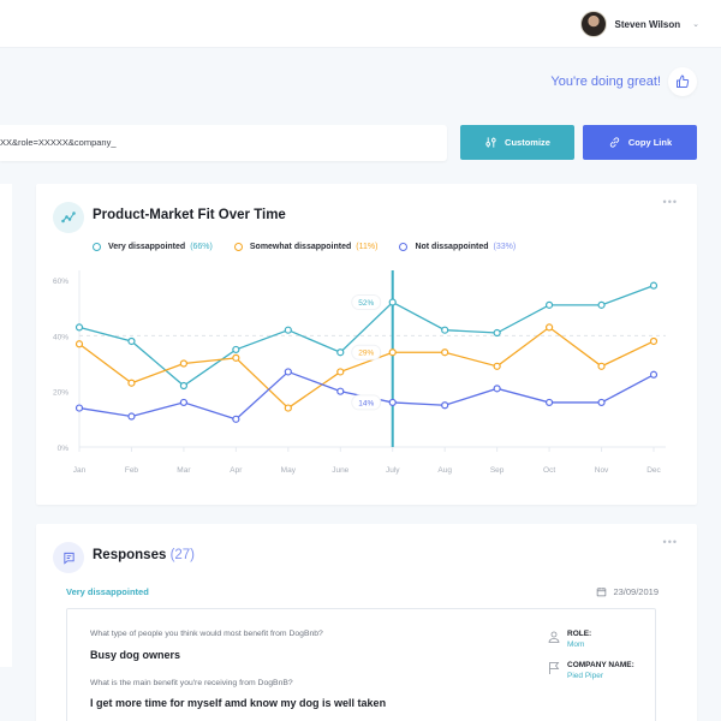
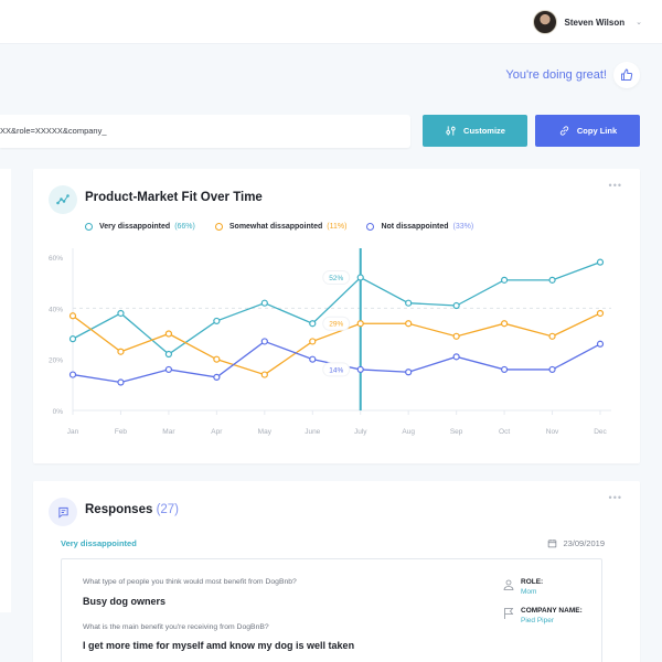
Very dissappointed/Jan: 43% -> 28%
Somewhat dissappointed/Apr: 32% -> 20%
Not dissappointed/Apr: 10% -> 13%
Somewhat dissappointed/Oct: 43% -> 34%
